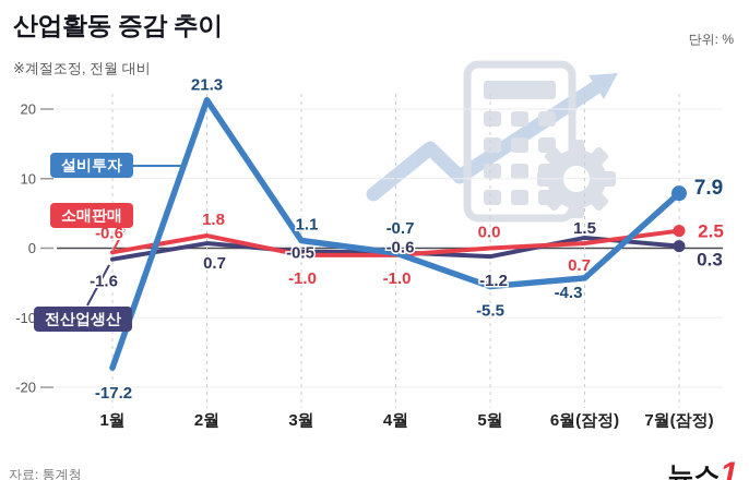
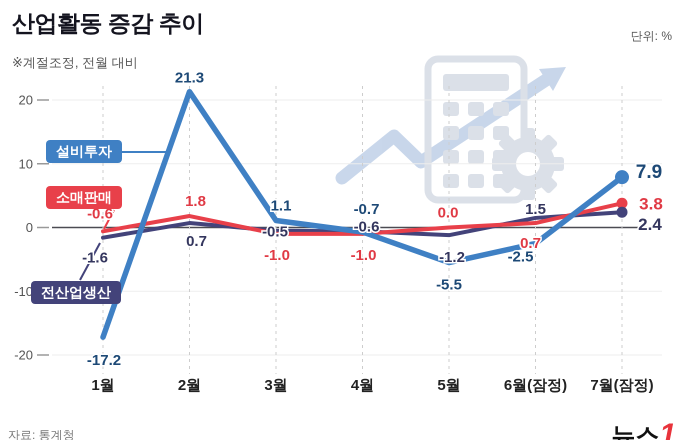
설비투자/6월(잠정): -4.3 -> -2.5
소매판매/7월(잠정): 2.5 -> 3.8
전산업생산/7월(잠정): 0.3 -> 2.4
